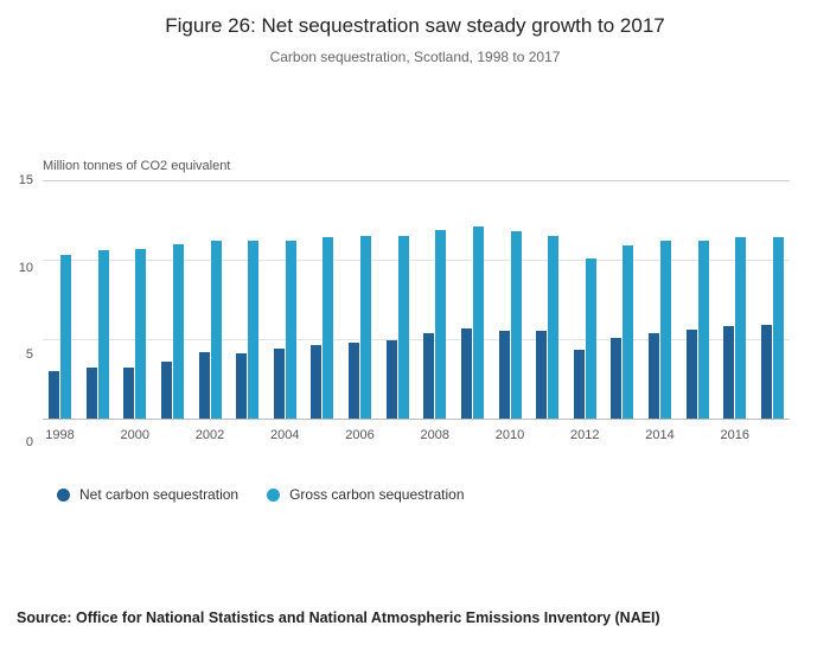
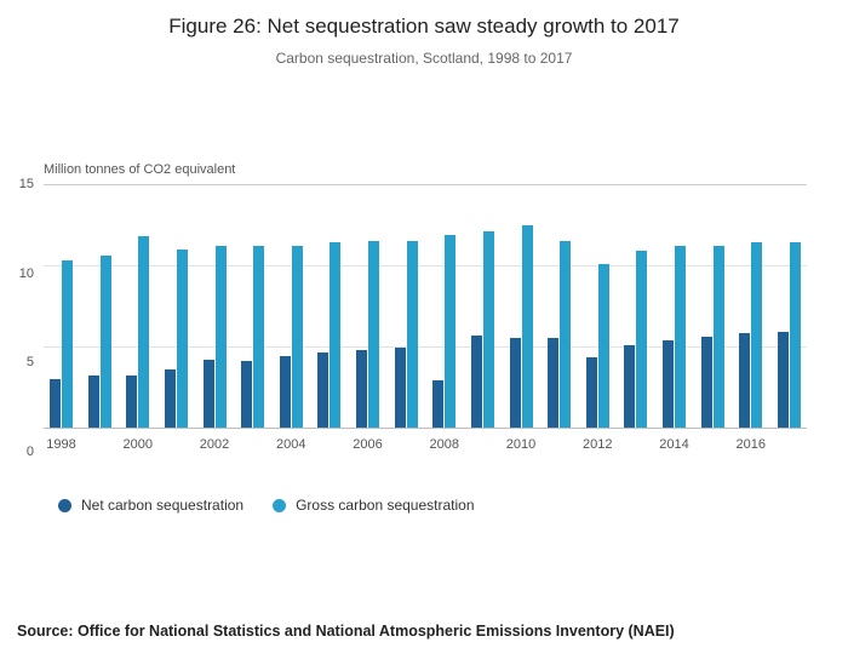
Gross carbon sequestration/2000: 10.7 -> 11.8
Net carbon sequestration/2008: 5.4 -> 2.9
Gross carbon sequestration/2010: 11.8 -> 12.5
